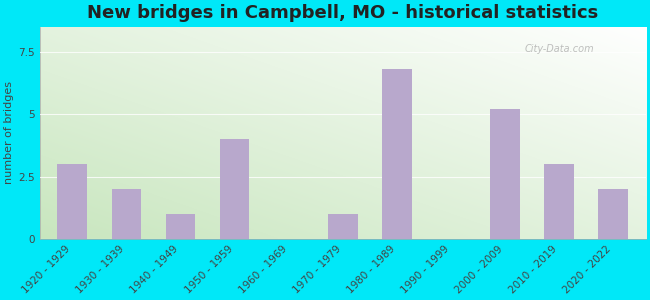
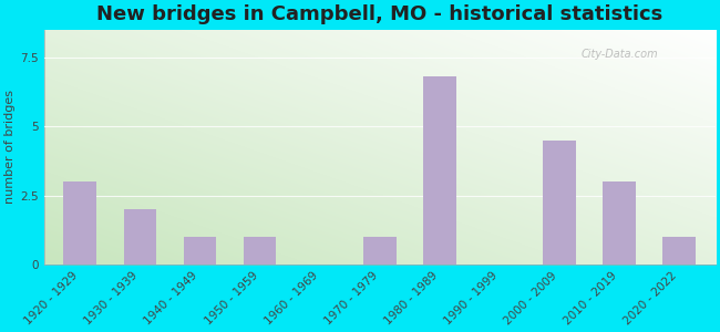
1950 - 1959: 4.0 -> 1.0
2000 - 2009: 5.2 -> 4.5
2020 - 2022: 2.0 -> 1.0
